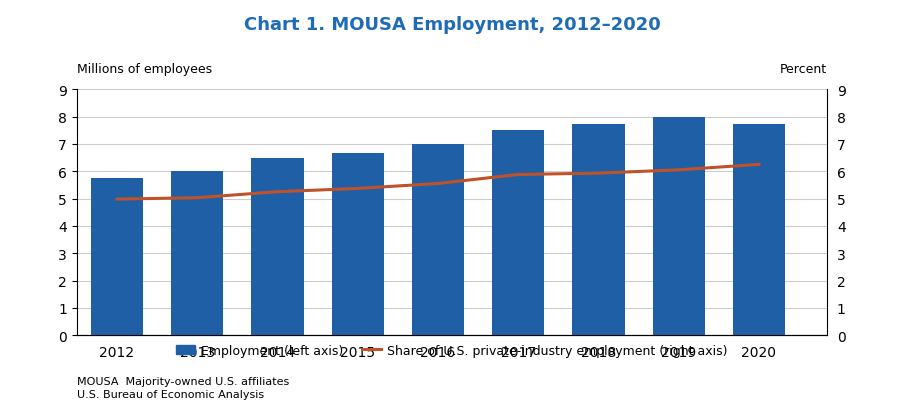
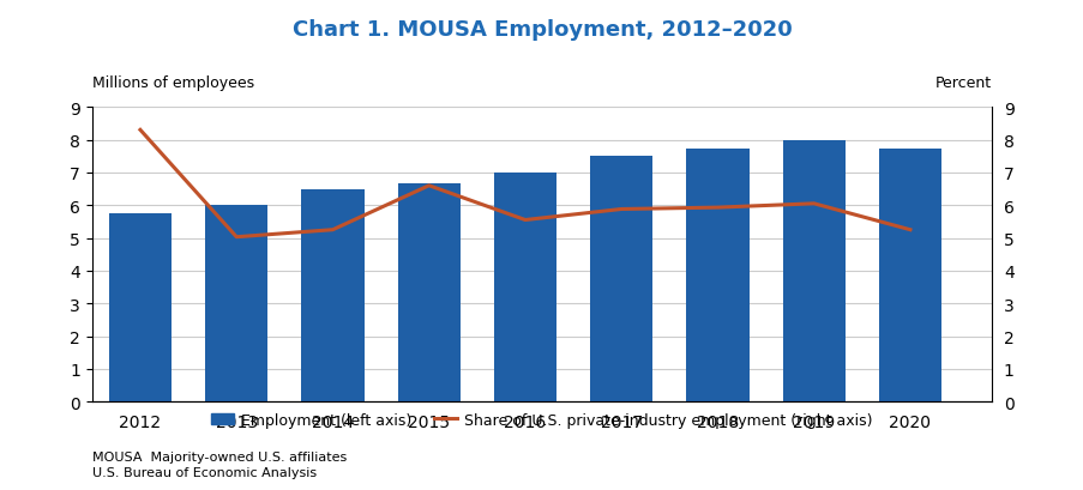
Share of U.S. private-industry employment (right axis)/2012: 4.98 -> 8.30
Share of U.S. private-industry employment (right axis)/2015: 5.37 -> 6.60
Share of U.S. private-industry employment (right axis)/2020: 6.25 -> 5.25
